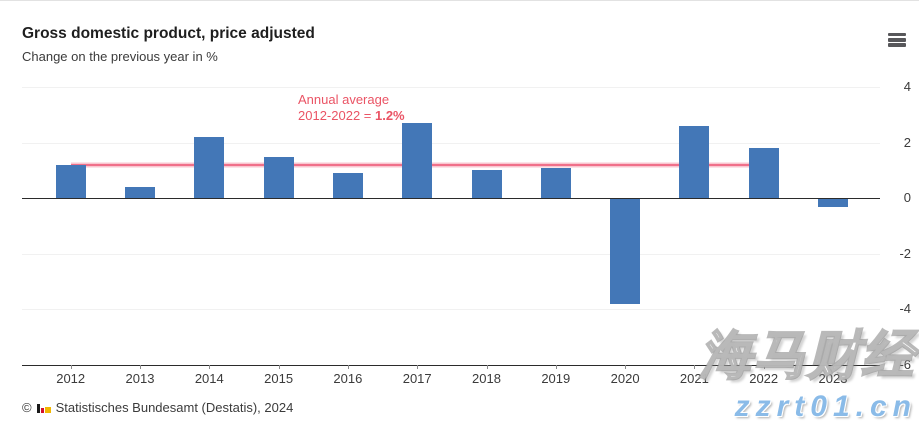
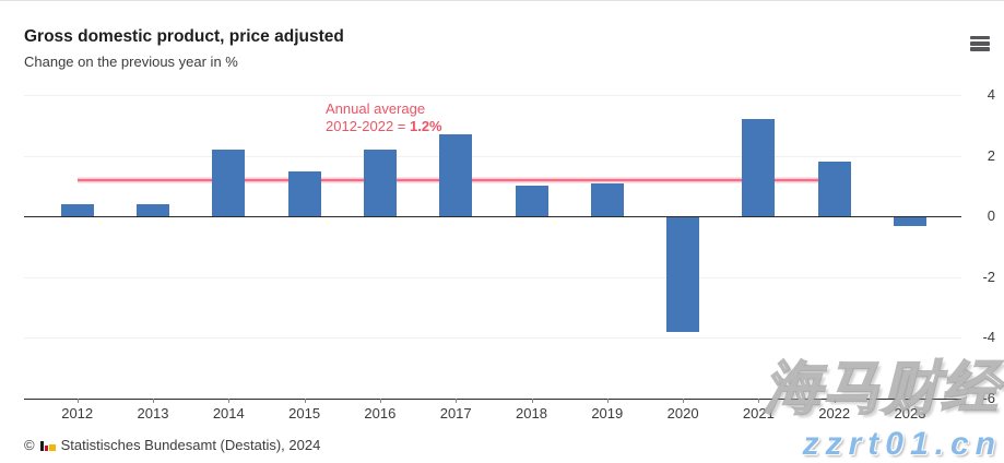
2012: 1.2 -> 0.4
2016: 0.9 -> 2.2
2021: 2.6 -> 3.2
